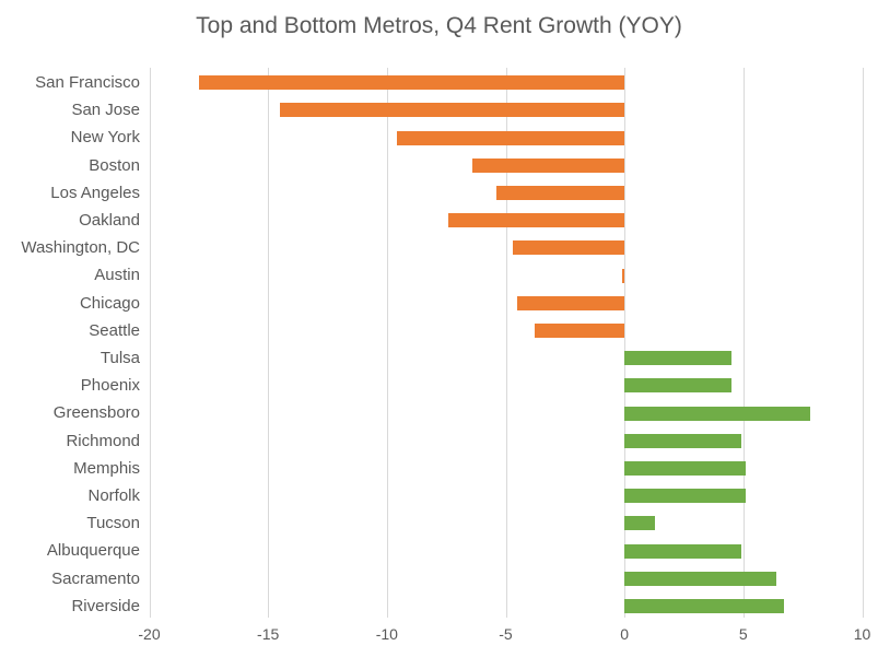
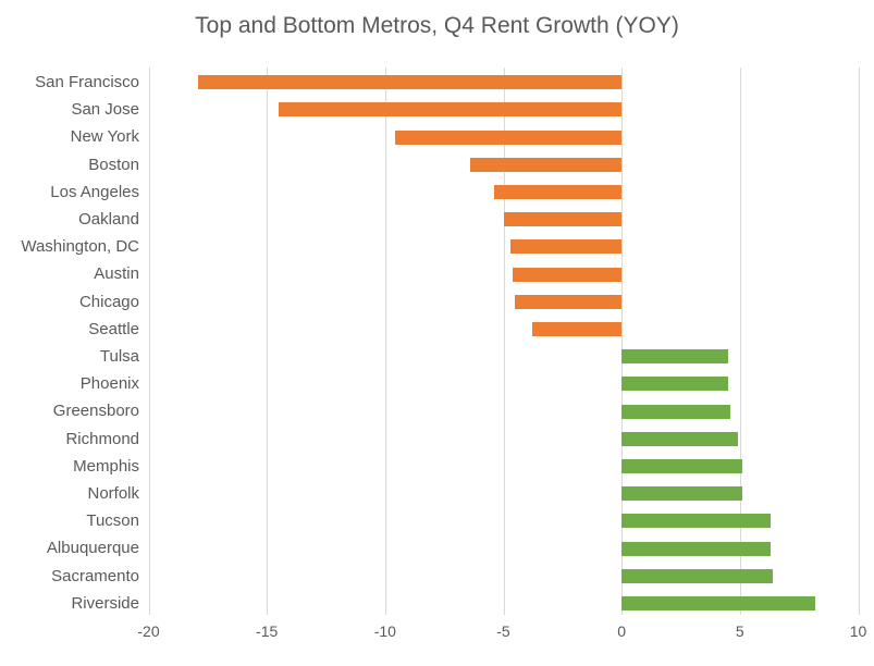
Oakland: -7.4 -> -5.0
Austin: -0.1 -> -4.6
Greensboro: 7.8 -> 4.6
Tucson: 1.3 -> 6.3
Albuquerque: 4.9 -> 6.3
Riverside: 6.7 -> 8.2
